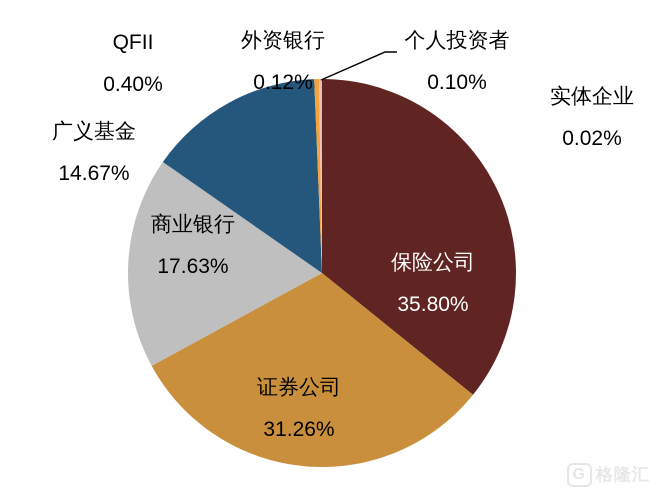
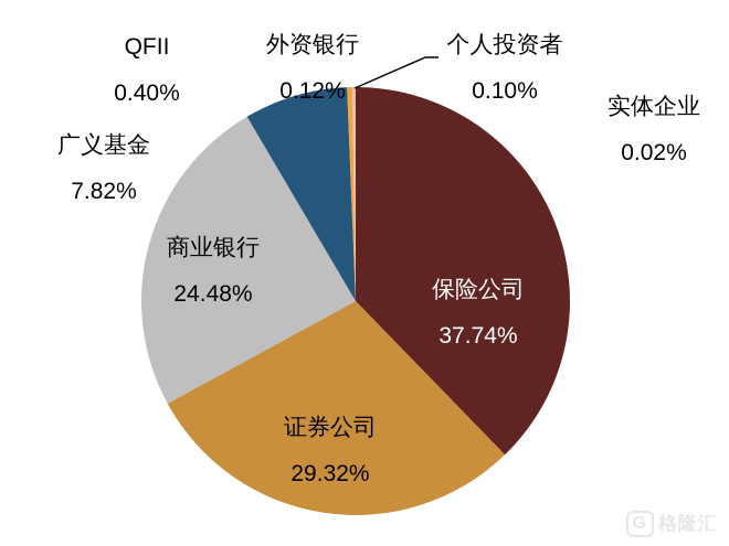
保险公司: 35.80% -> 37.74%
证券公司: 31.26% -> 29.32%
商业银行: 17.63% -> 24.48%
广义基金: 14.67% -> 7.82%
